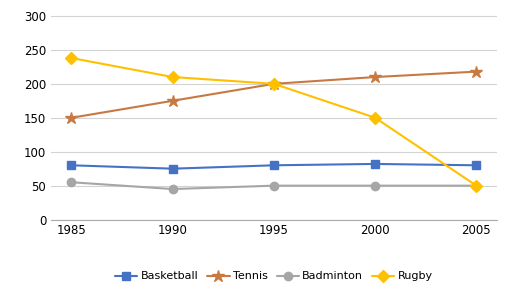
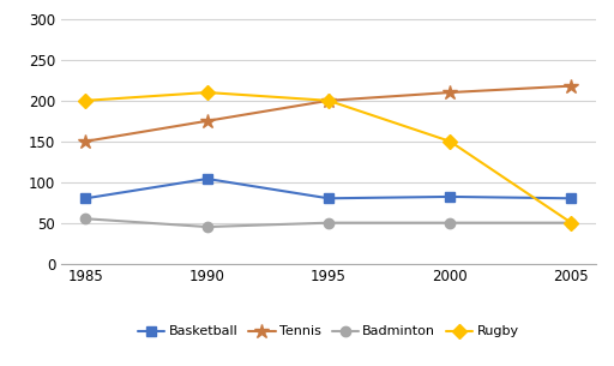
Rugby/1985: 238 -> 200
Basketball/1990: 75 -> 104
